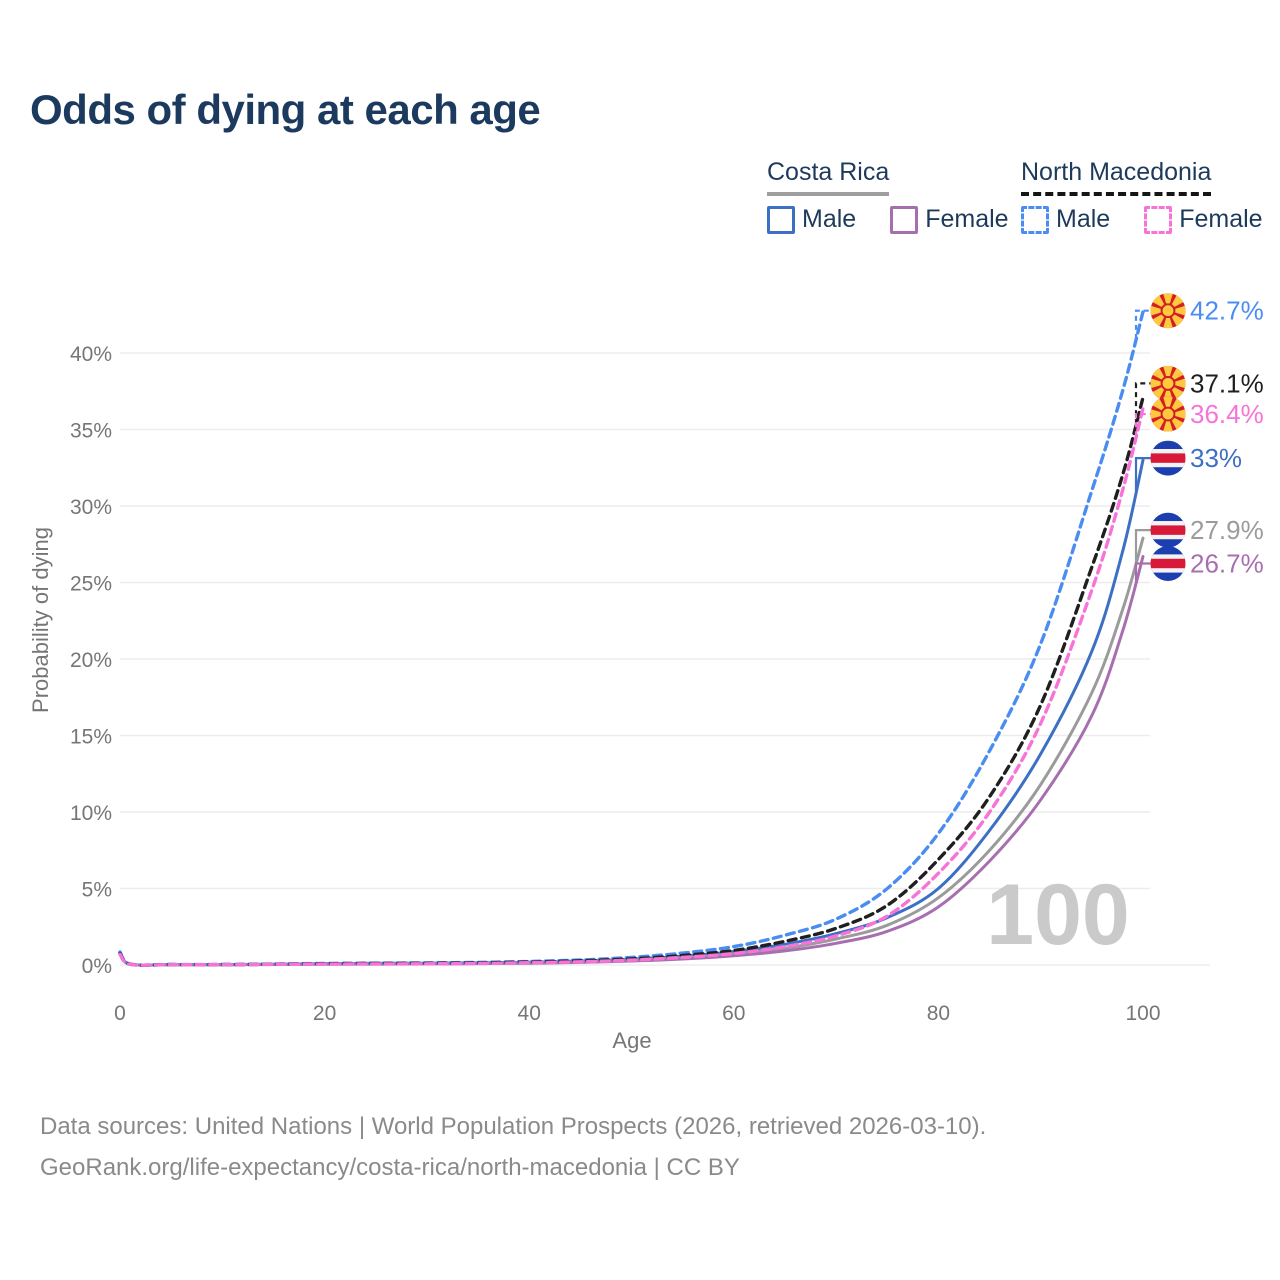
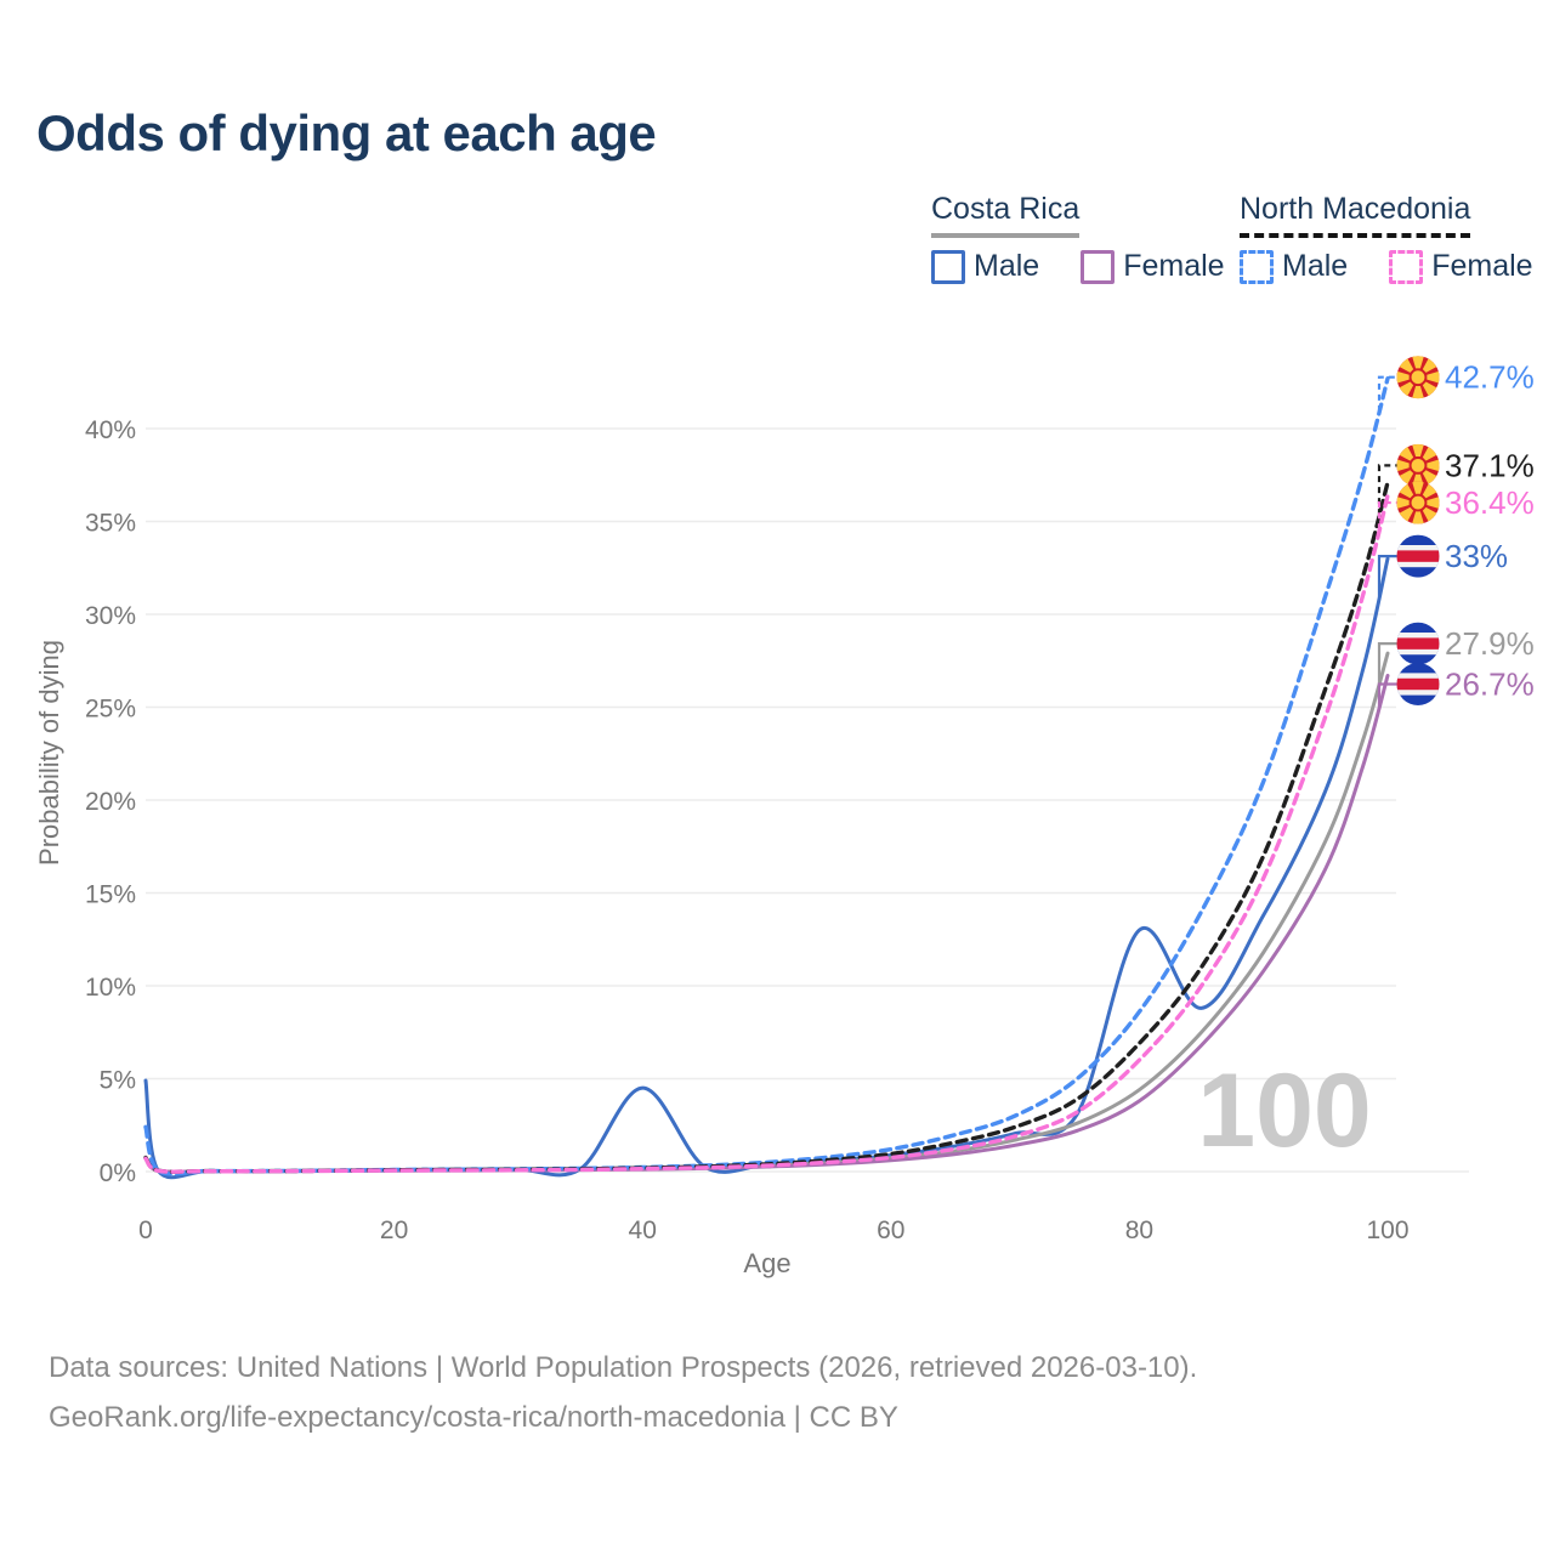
Costa Rica Male/0: 0.8% -> 4.9%
North Macedonia Male/0: 0.8% -> 2.4%
Costa Rica Male/40: 0.2% -> 4.5%
Costa Rica Male/80: 5.0% -> 13.0%
